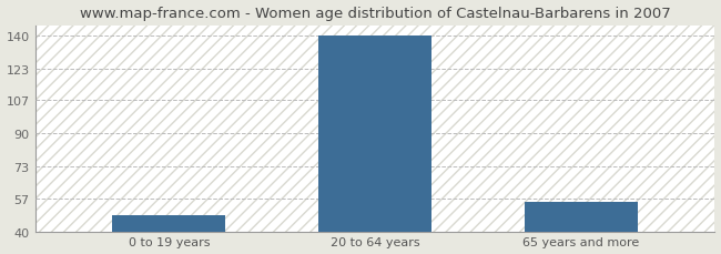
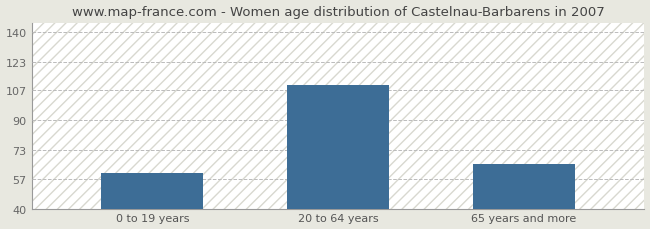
0 to 19 years: 48 -> 60
20 to 64 years: 140 -> 110
65 years and more: 55 -> 65
